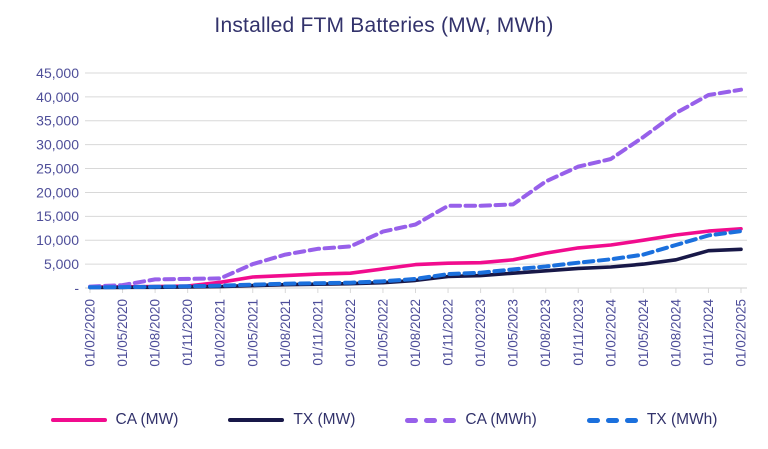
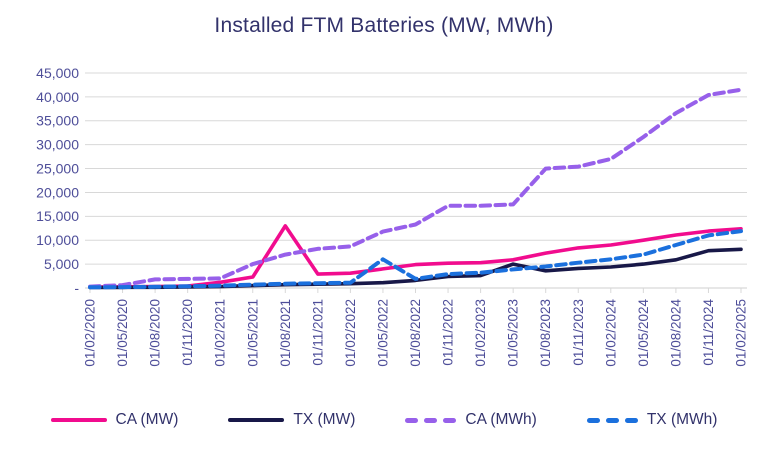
CA (MW)/01/08/2021: 3000 -> 13000
TX (MWh)/01/05/2022: 1000 -> 6000
TX (MW)/01/05/2023: 3000 -> 5000
CA (MWh)/01/08/2023: 22000 -> 25000
